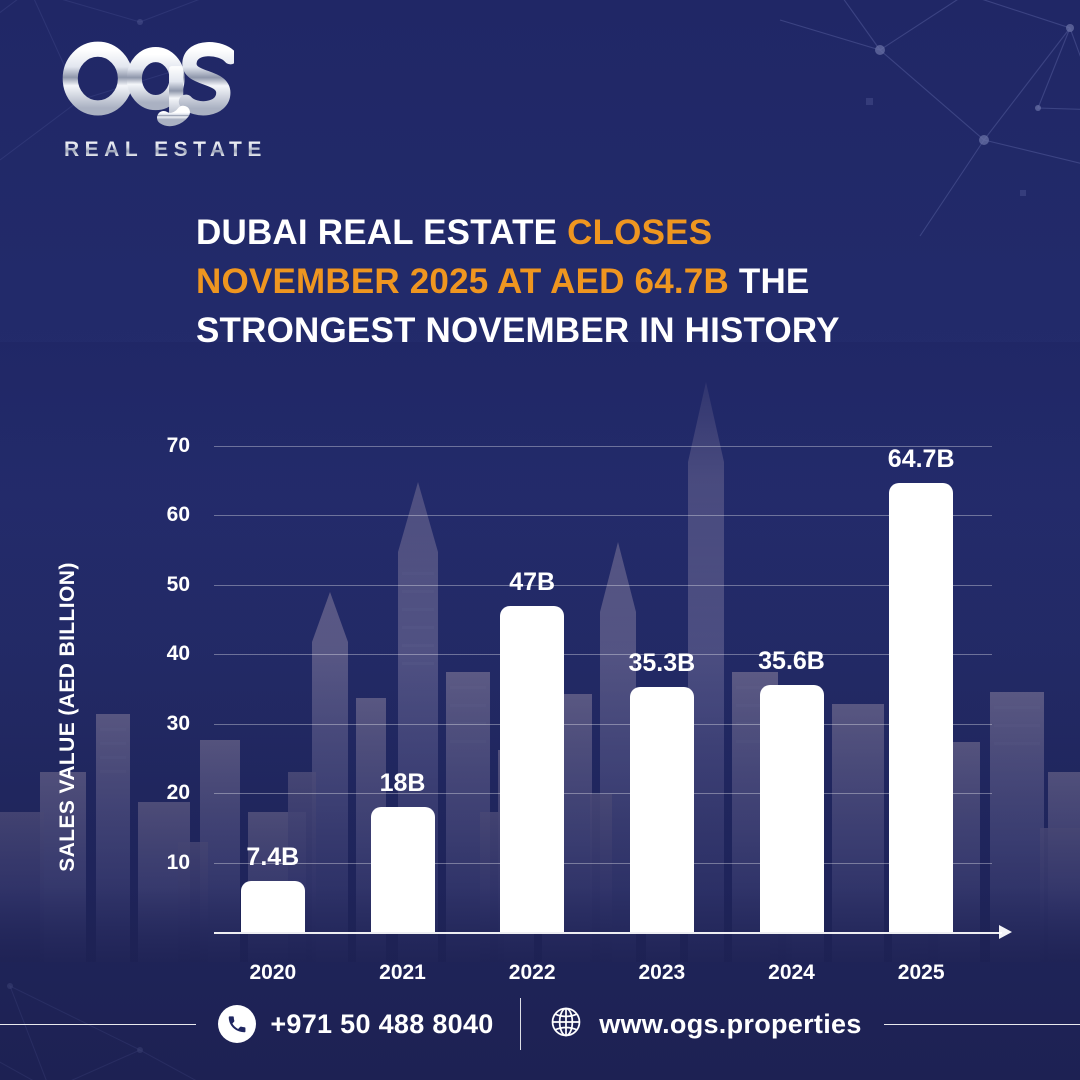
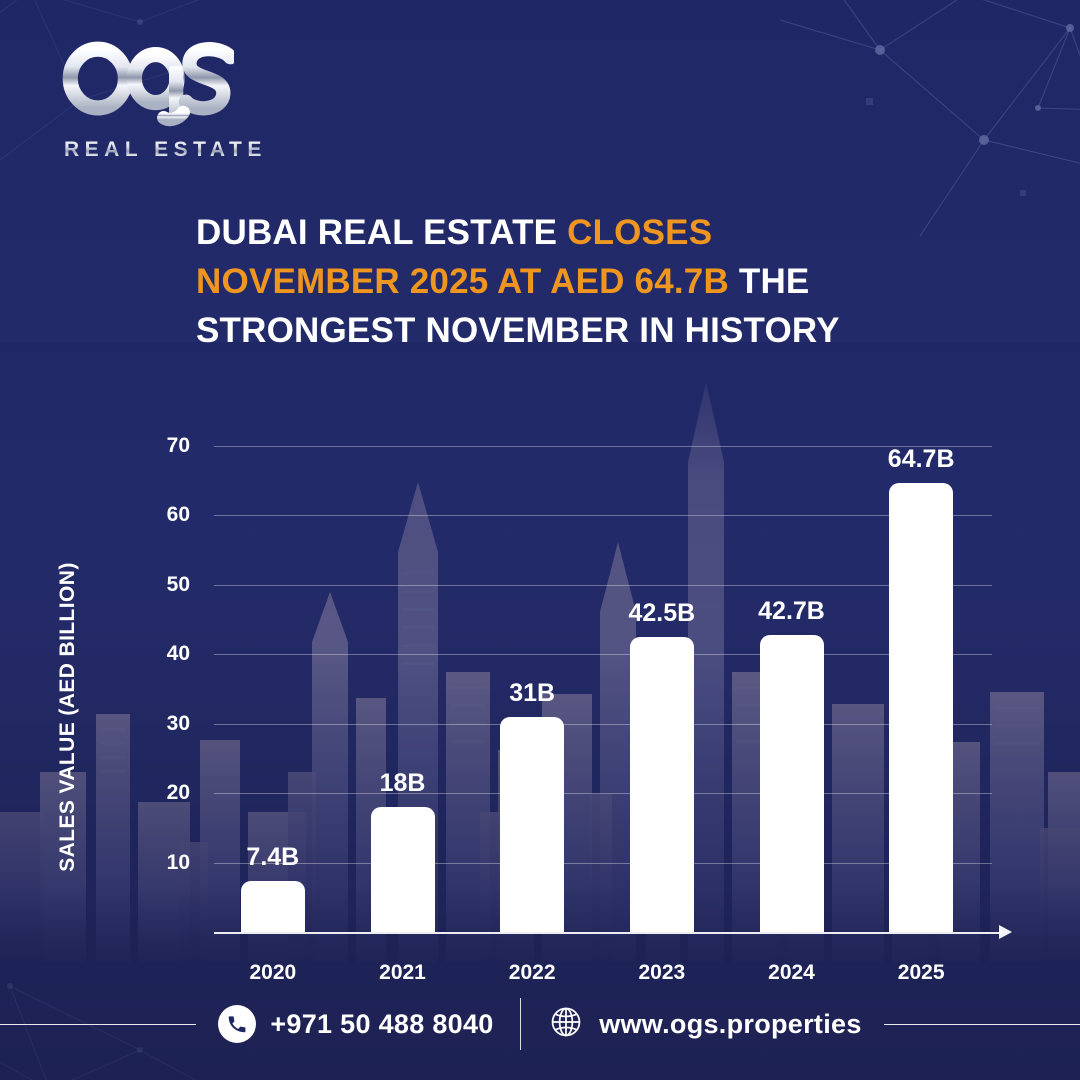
2022: 47B -> 31B
2023: 35.3B -> 42.5B
2024: 35.6B -> 42.7B
